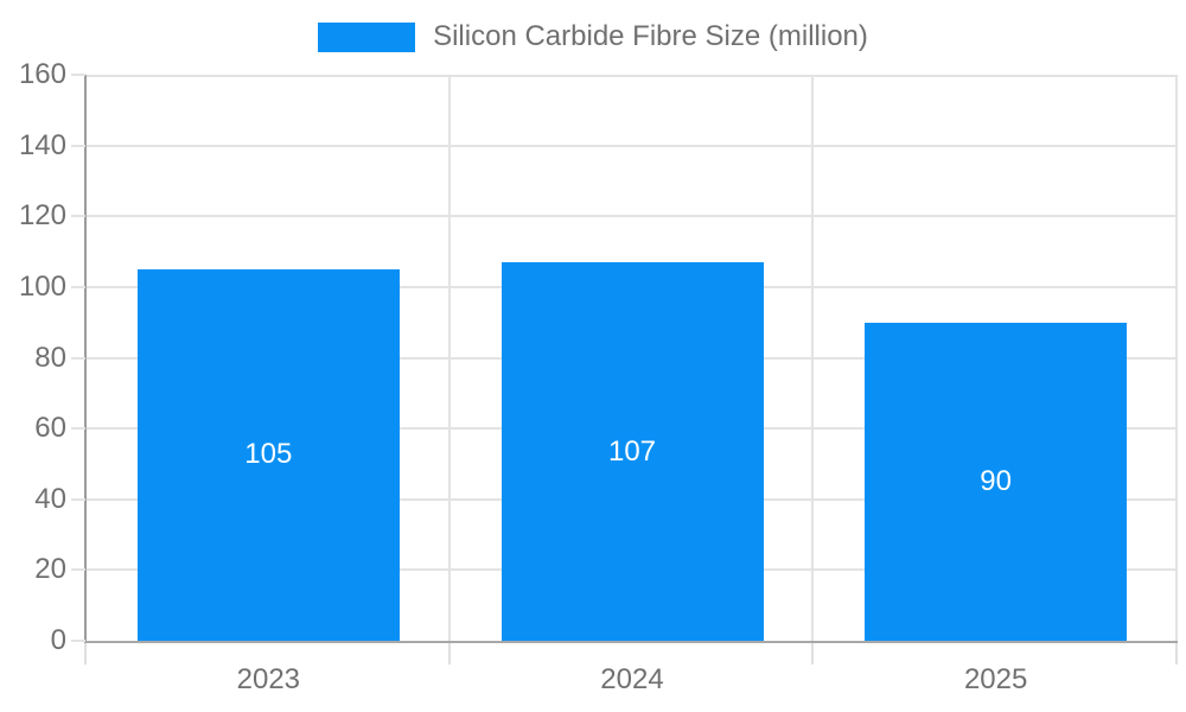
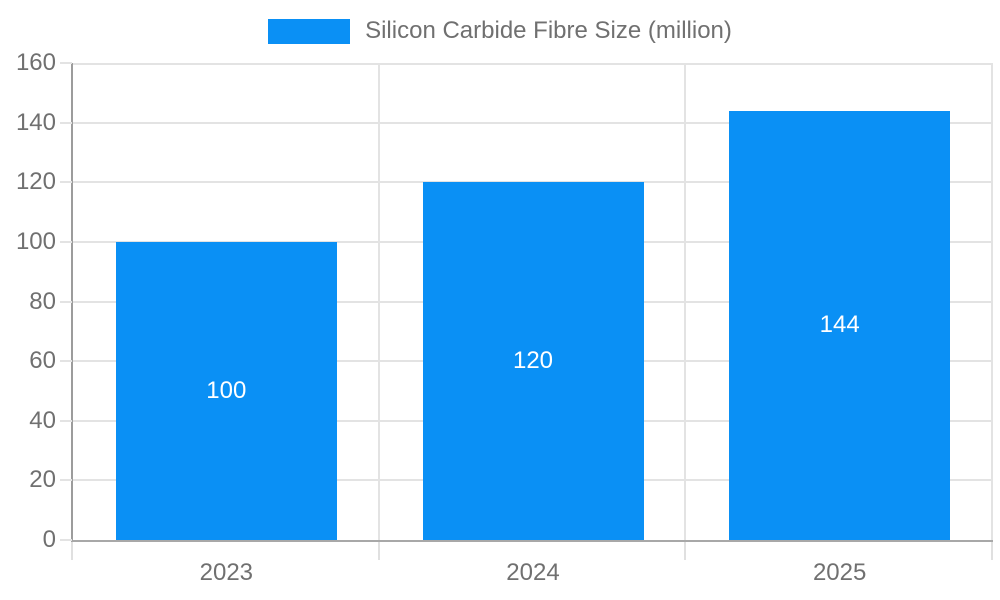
2023: 105 -> 100
2024: 107 -> 120
2025: 90 -> 144
